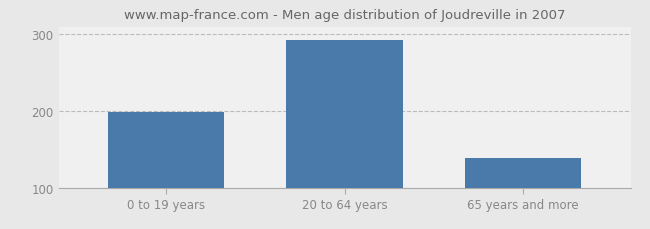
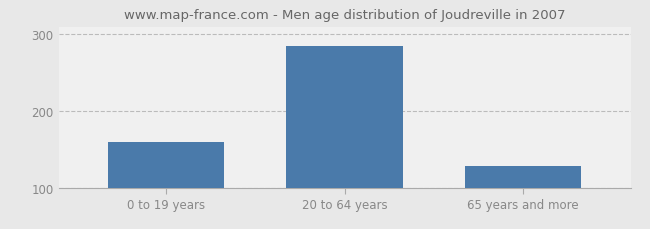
0 to 19 years: 198 -> 160
20 to 64 years: 292 -> 285
65 years and more: 138 -> 128
